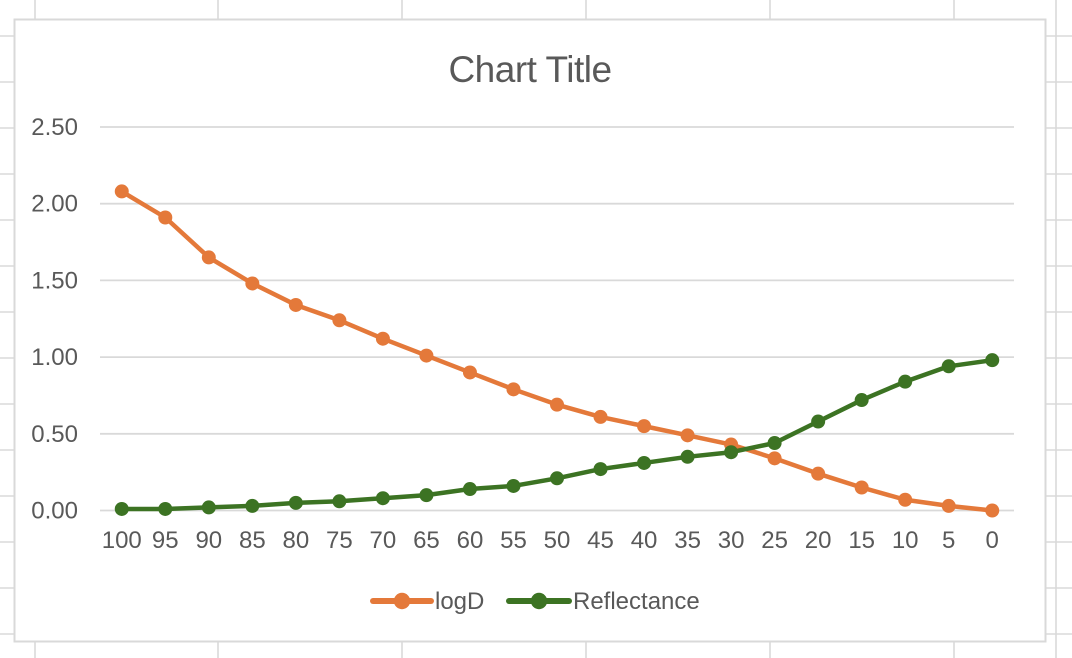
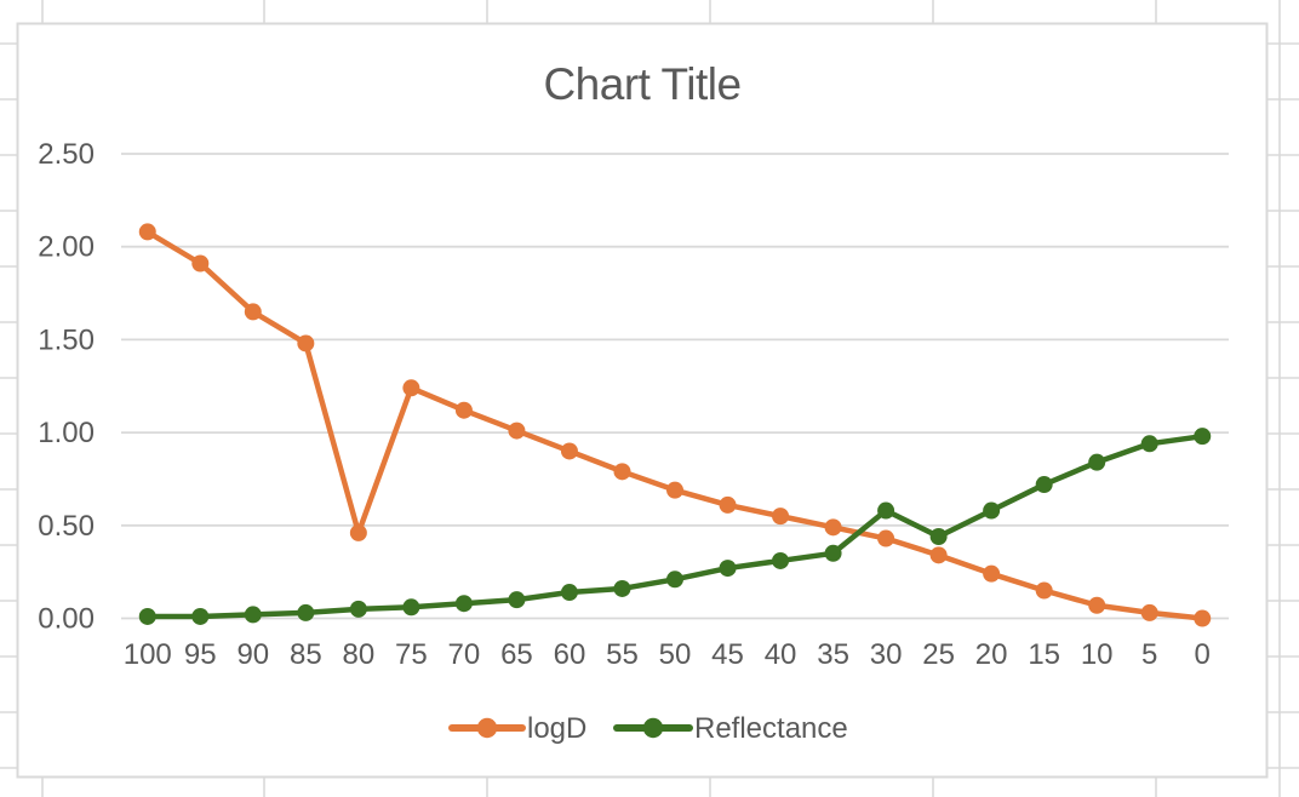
logD/80: 1.34 -> 0.46
Reflectance/30: 0.38 -> 0.58
